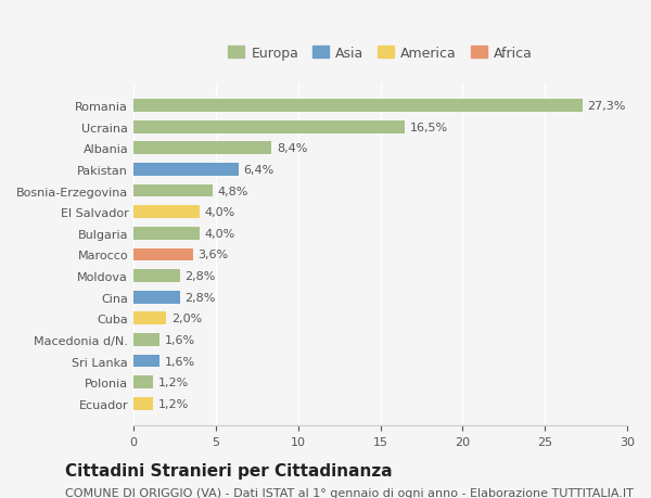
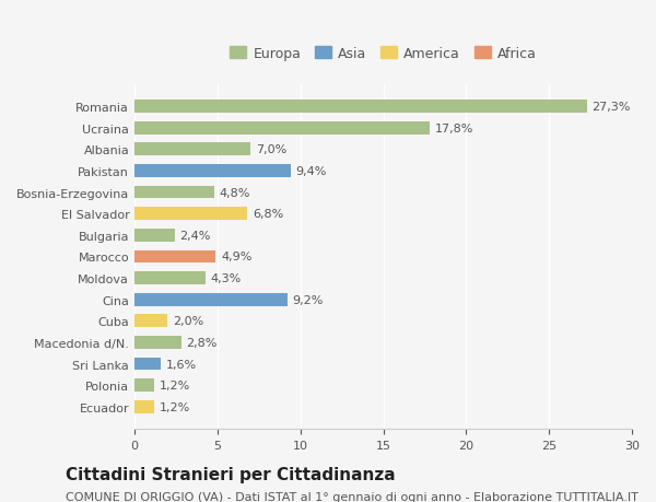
Ucraina: 16,5% -> 17,8%
Albania: 8,4% -> 7,0%
Pakistan: 6,4% -> 9,4%
El Salvador: 4,0% -> 6,8%
Bulgaria: 4,0% -> 2,4%
Marocco: 3,6% -> 4,9%
Moldova: 2,8% -> 4,3%
Cina: 2,8% -> 9,2%
Macedonia d/N.: 1,6% -> 2,8%
